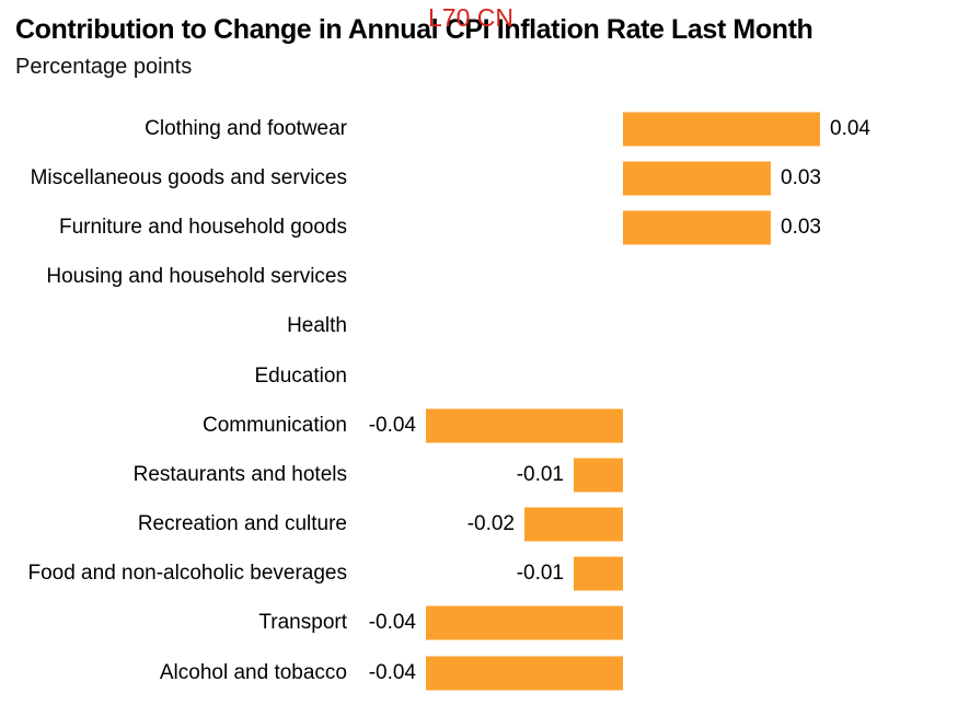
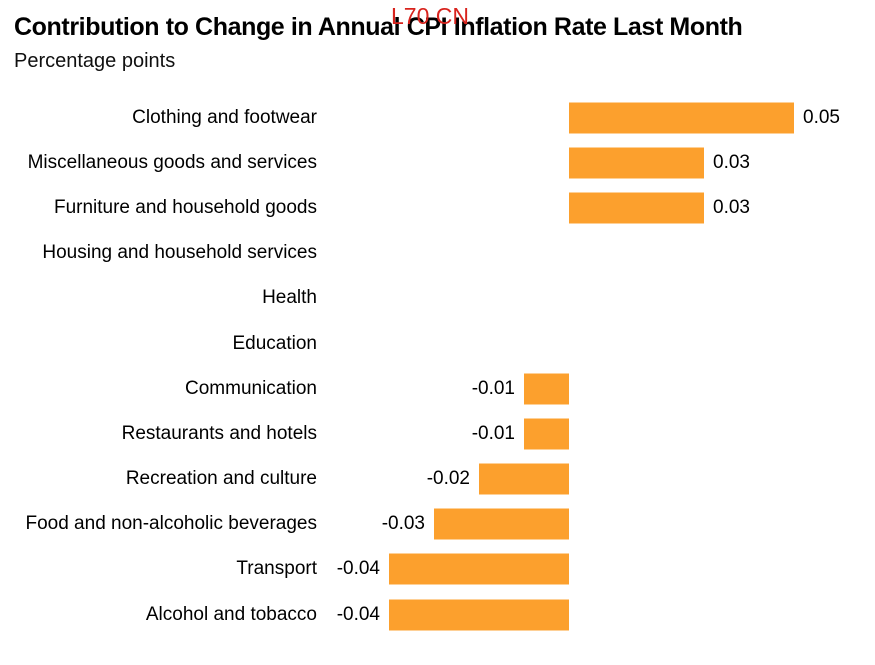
Clothing and footwear: 0.04 -> 0.05
Communication: -0.04 -> -0.01
Food and non-alcoholic beverages: -0.01 -> -0.03
